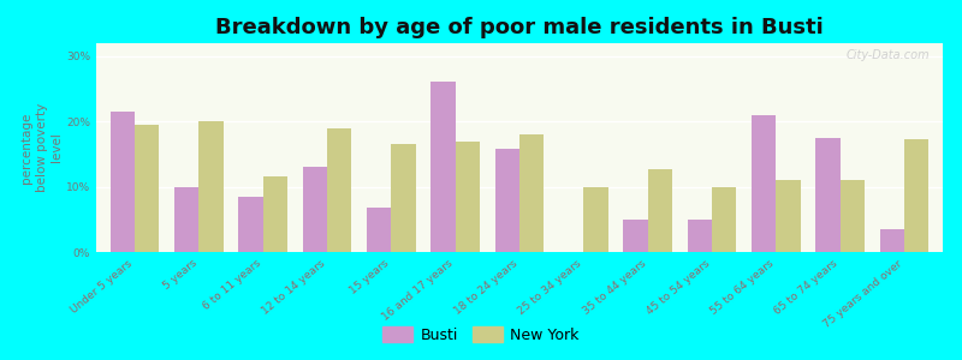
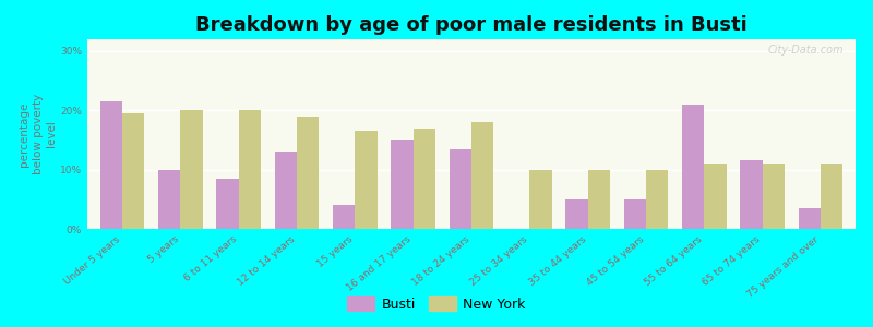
New York/6 to 11 years: 11.6% -> 20.0%
Busti/15 years: 6.8% -> 4.0%
Busti/16 and 17 years: 26.2% -> 15.0%
Busti/18 to 24 years: 15.8% -> 13.5%
New York/35 to 44 years: 12.6% -> 10.0%
Busti/65 to 74 years: 17.4% -> 11.5%
New York/75 years and over: 17.2% -> 11.0%
